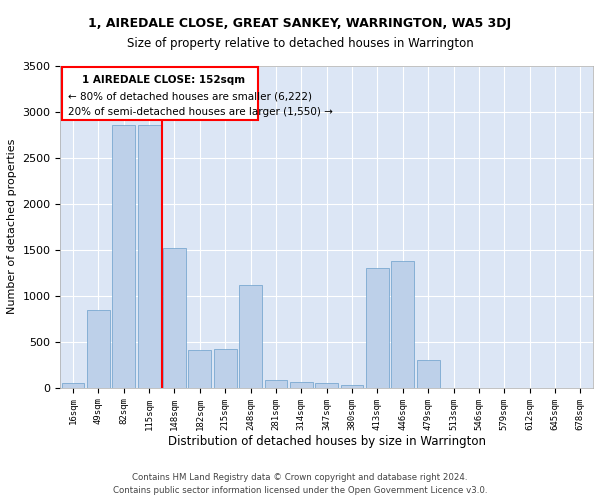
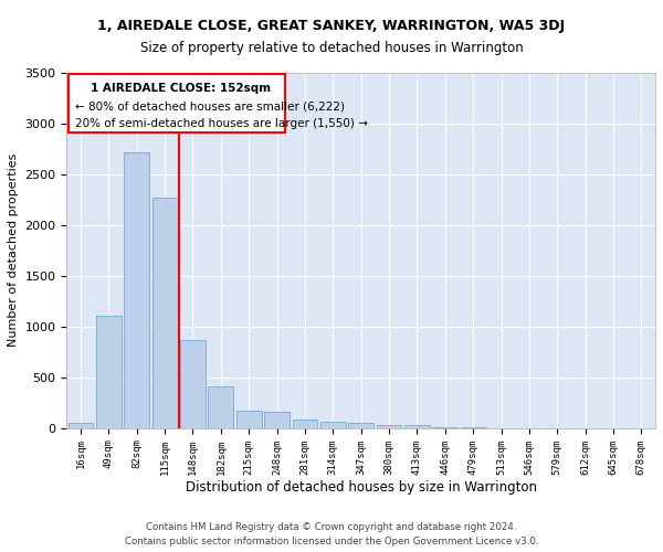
49sqm: 840 -> 1100
82sqm: 2860 -> 2720
115sqm: 2860 -> 2270
148sqm: 1520 -> 870
215sqm: 420 -> 170
248sqm: 1120 -> 160
413sqm: 1300 -> 20
446sqm: 1380 -> 10
479sqm: 300 -> 0
